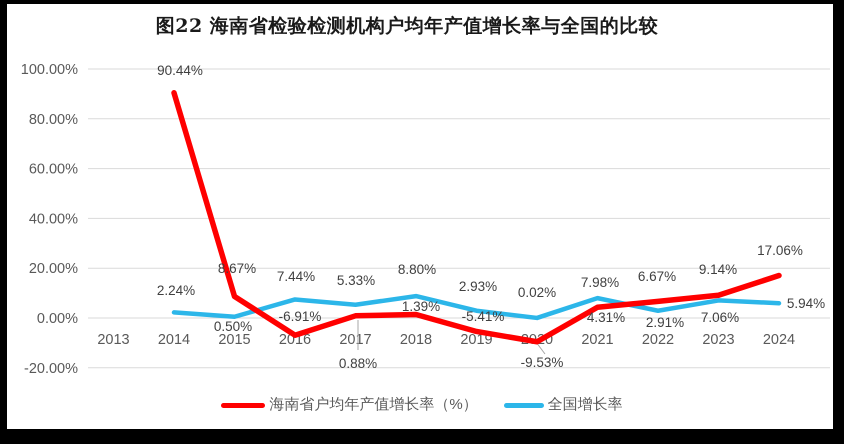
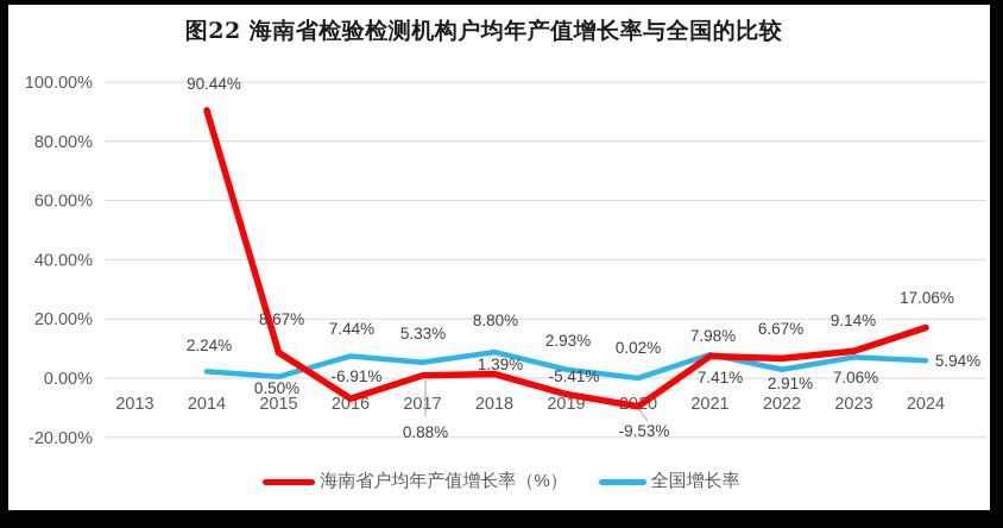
海南省户均年产值增长率（%）/2021: 4.31% -> 7.41%
